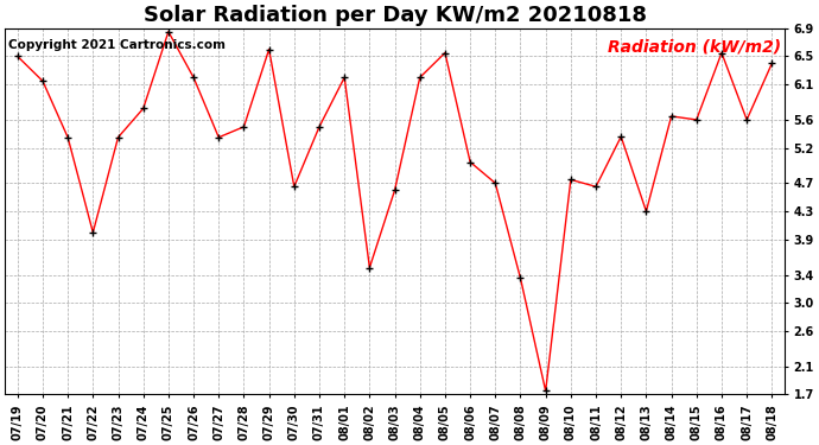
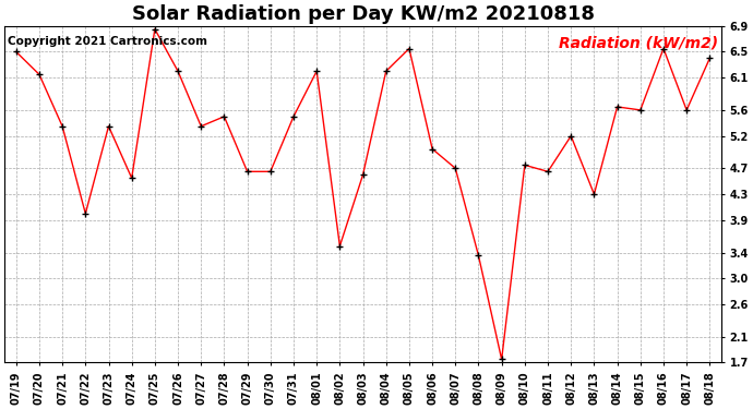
07/24: 5.76 -> 4.55
07/29: 6.60 -> 4.65
08/12: 5.36 -> 5.20
